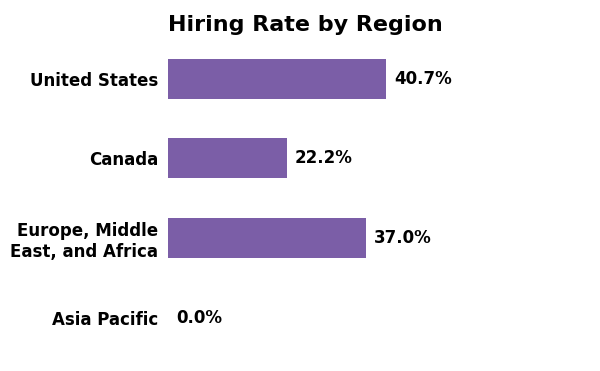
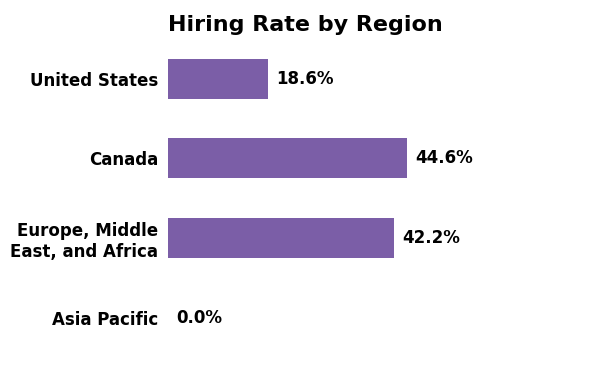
United States: 40.7% -> 18.6%
Canada: 22.2% -> 44.6%
Europe, Middle East, and Africa: 37.0% -> 42.2%
